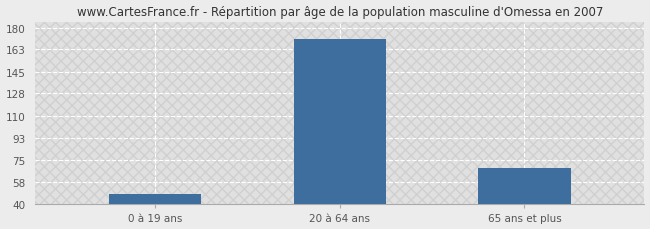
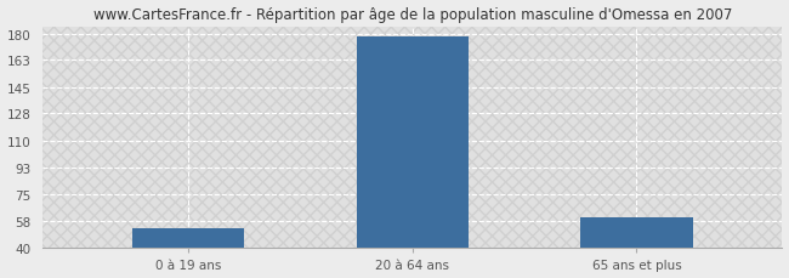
0 à 19 ans: 48 -> 53
20 à 64 ans: 171 -> 178
65 ans et plus: 69 -> 60
